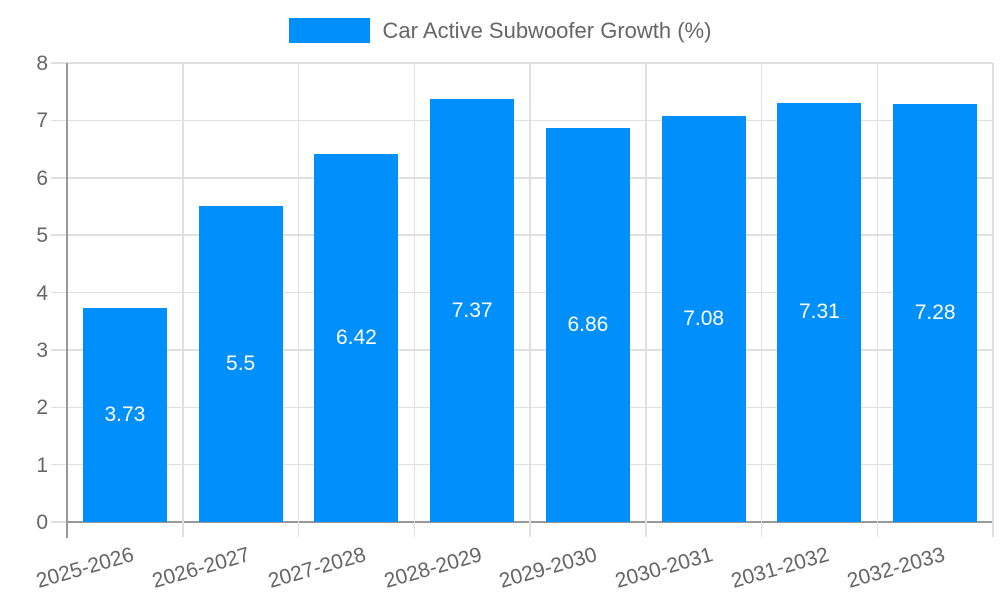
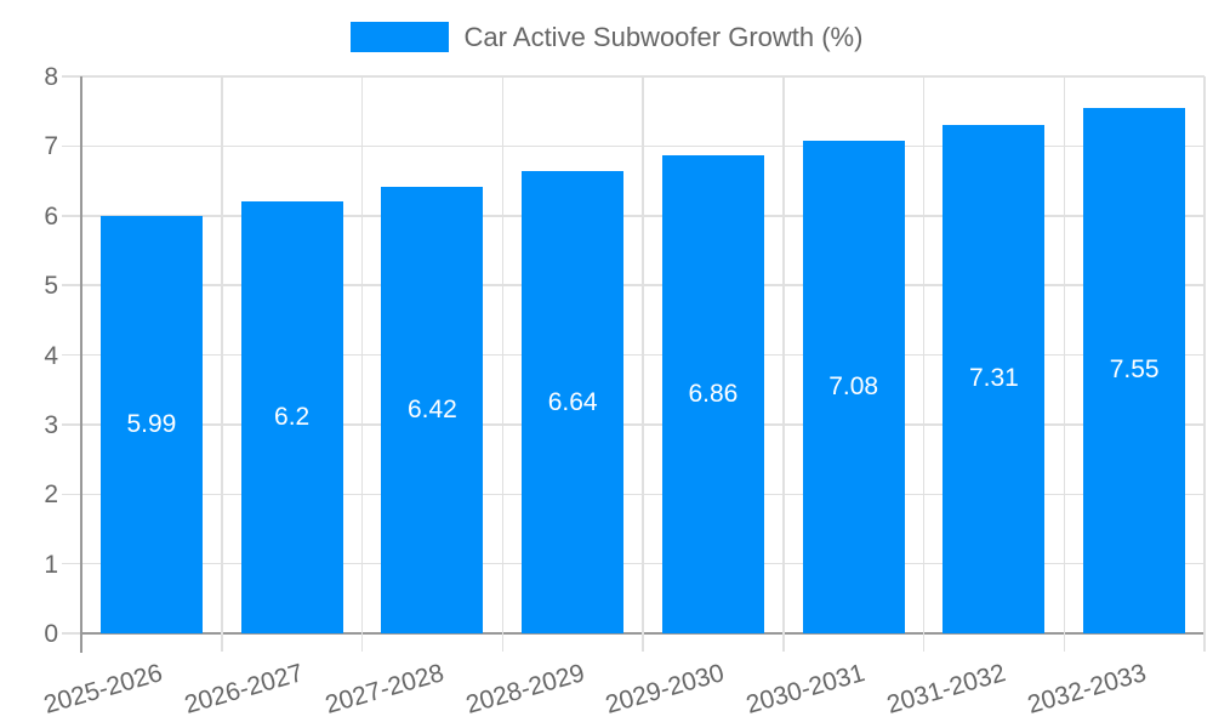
2025-2026: 3.73 -> 5.99
2026-2027: 5.5 -> 6.2
2028-2029: 7.37 -> 6.64
2032-2033: 7.28 -> 7.55
